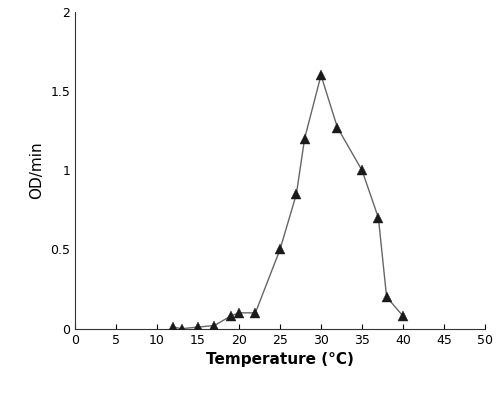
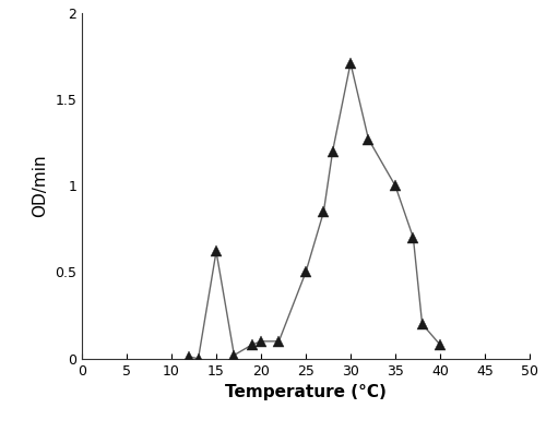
15: 0.01 -> 0.62
30: 1.60 -> 1.71
